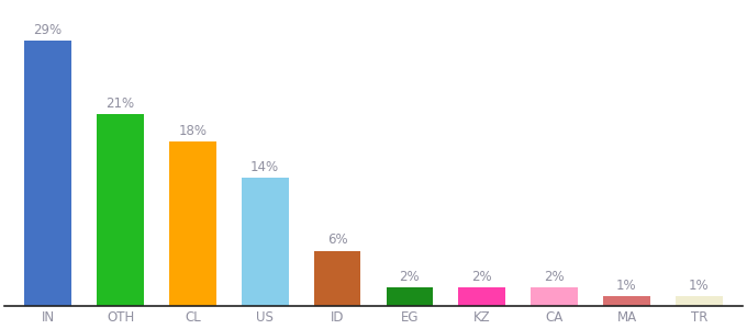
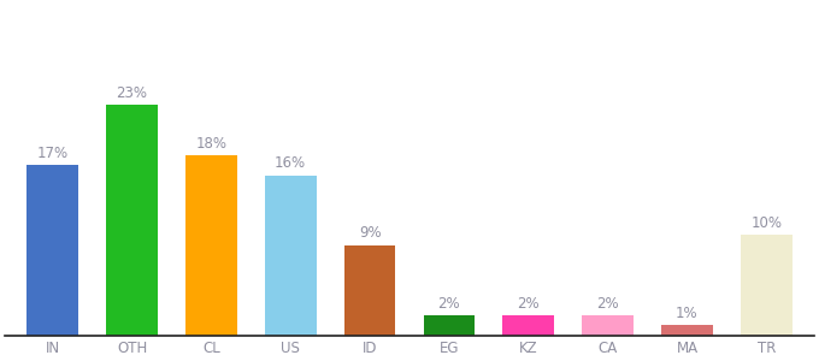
IN: 29% -> 17%
OTH: 21% -> 23%
US: 14% -> 16%
ID: 6% -> 9%
TR: 1% -> 10%
